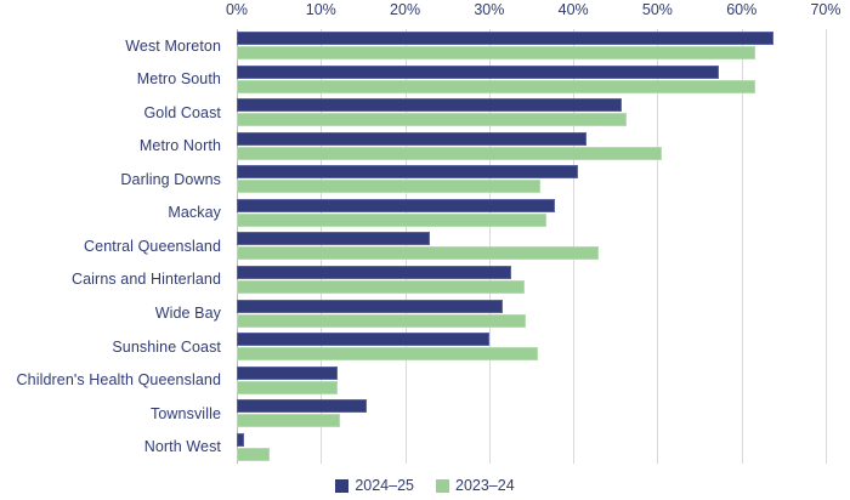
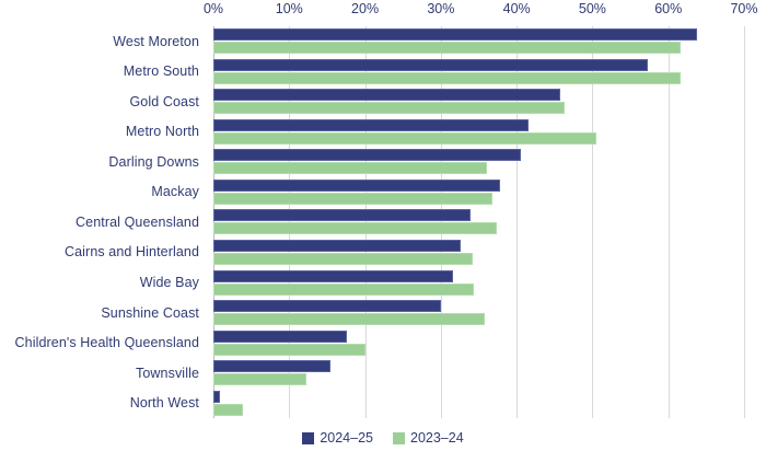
2024–25/Central Queensland: 23% -> 34%
2023–24/Central Queensland: 43% -> 37%
2024–25/Children's Health Queensland: 12% -> 18%
2023–24/Children's Health Queensland: 12% -> 20%
